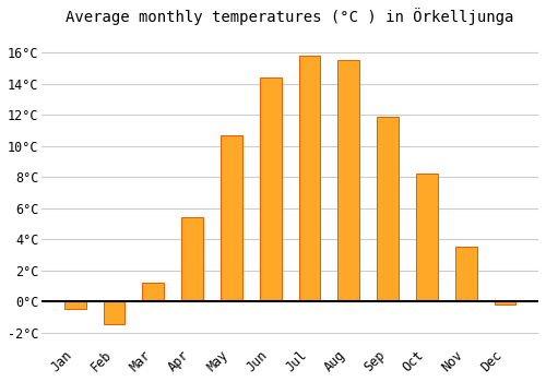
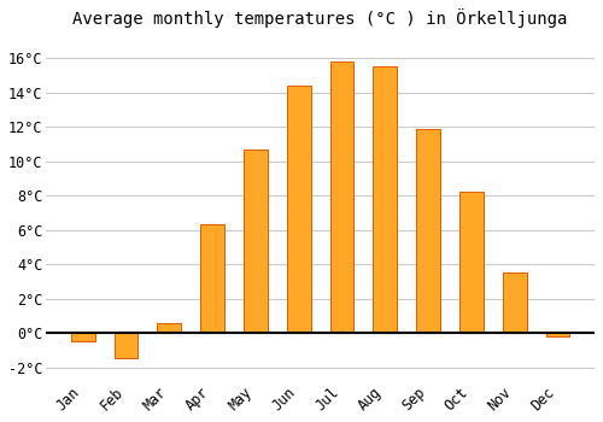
Mar: 1.2°C -> 0.6°C
Apr: 5.4°C -> 6.3°C
